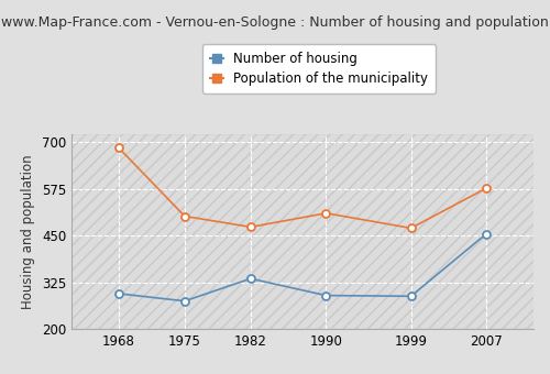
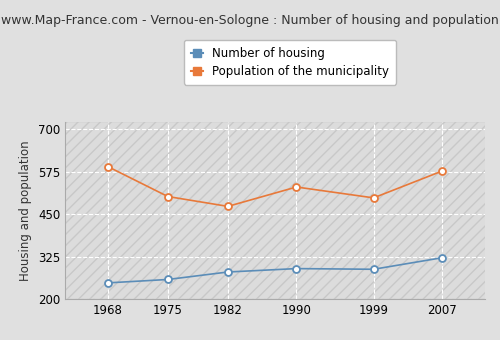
Number of housing/1968: 295 -> 248
Population of the municipality/1968: 685 -> 590
Number of housing/1975: 275 -> 258
Number of housing/1982: 335 -> 280
Population of the municipality/1990: 510 -> 530
Population of the municipality/1999: 470 -> 498
Number of housing/2007: 455 -> 322
